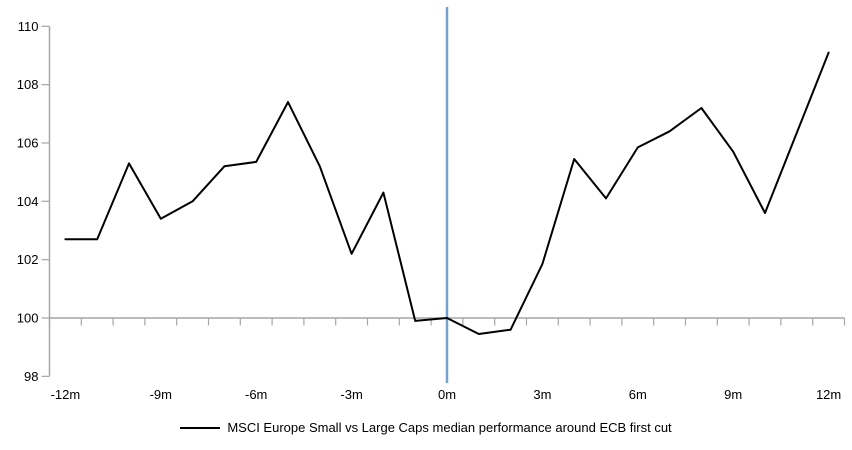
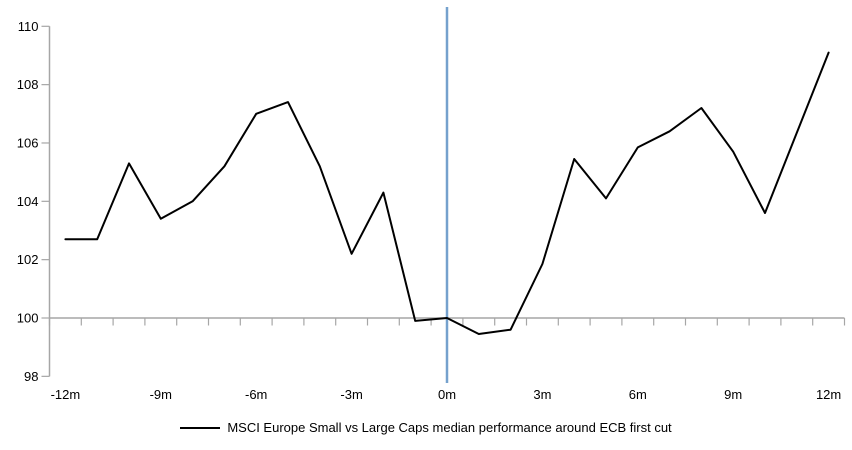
-6m: 105.3 -> 107.0
